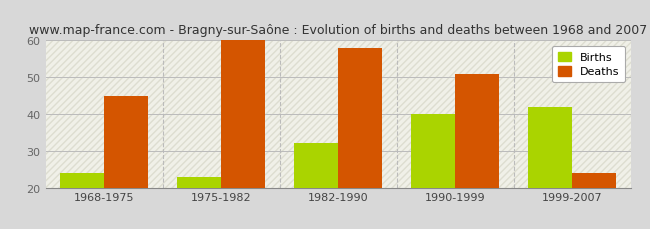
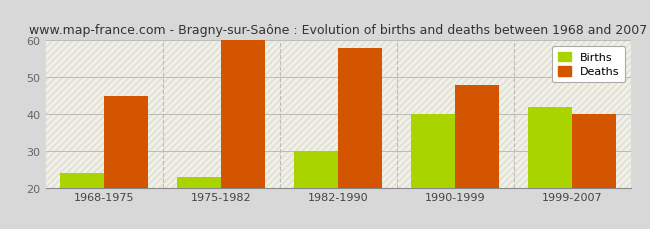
Births/1982-1990: 32 -> 30
Deaths/1990-1999: 51 -> 48
Deaths/1999-2007: 24 -> 40
